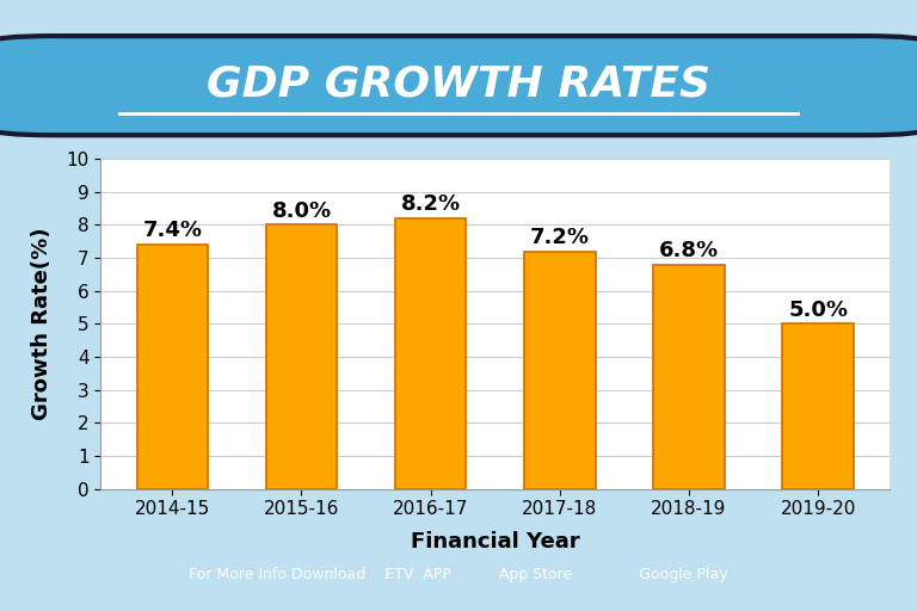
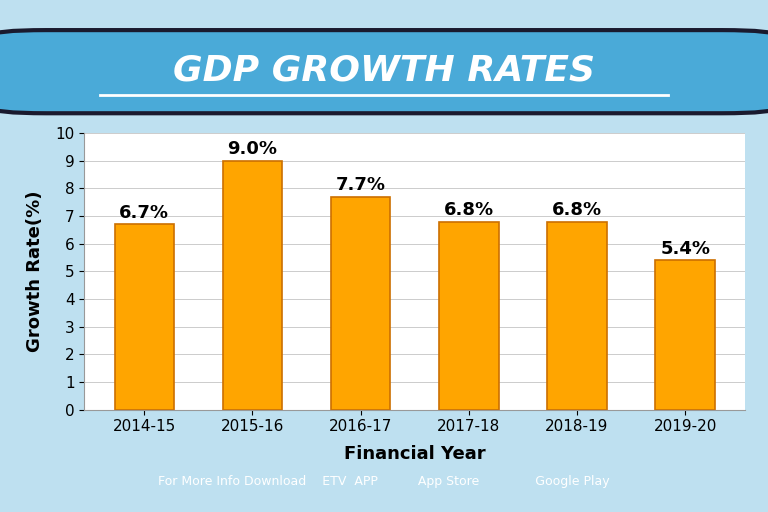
2014-15: 7.4% -> 6.7%
2015-16: 8.0% -> 9.0%
2016-17: 8.2% -> 7.7%
2017-18: 7.2% -> 6.8%
2019-20: 5.0% -> 5.4%
